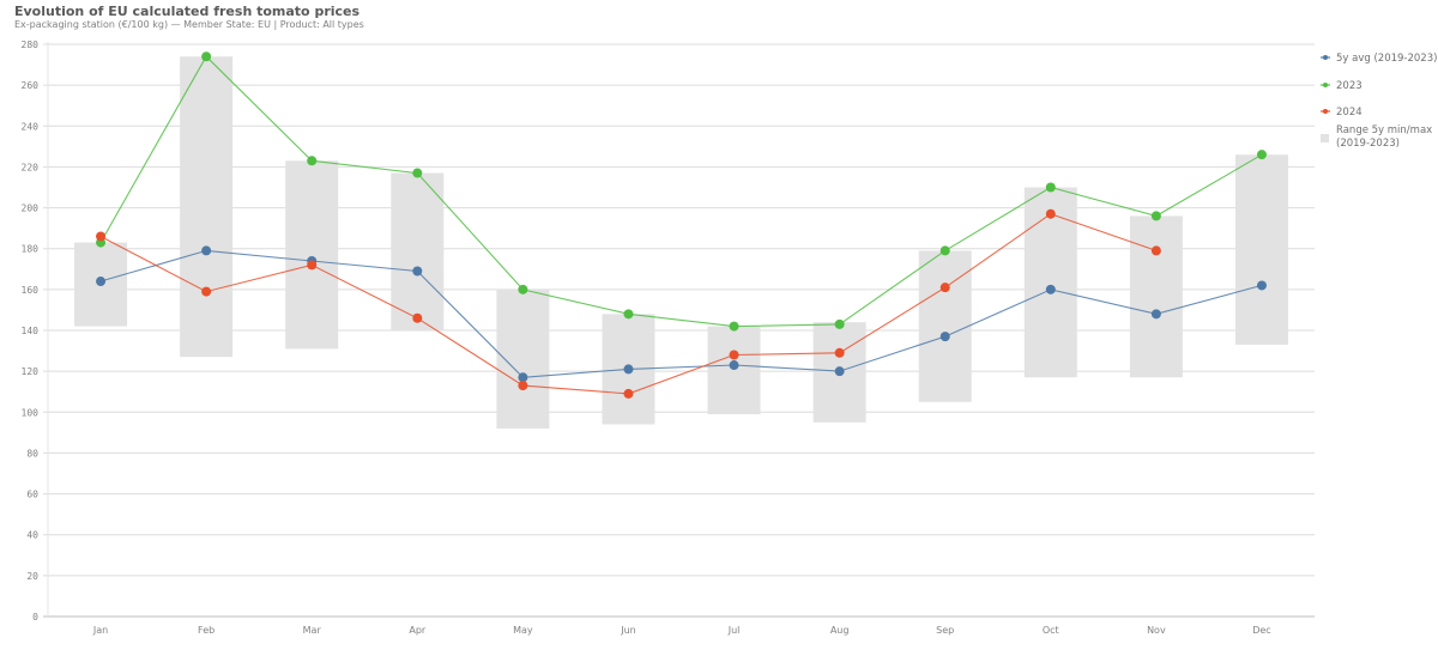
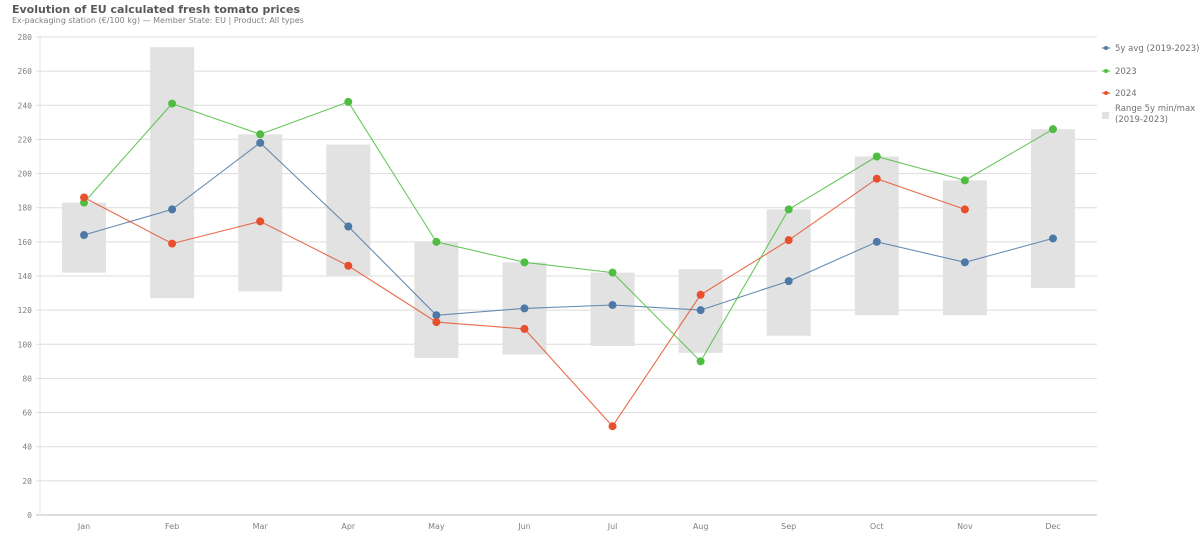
2023/Feb: 274 -> 241
5y avg (2019-2023)/Mar: 174 -> 218
2023/Apr: 217 -> 242
2024/Jul: 128 -> 52
2023/Aug: 143 -> 90
